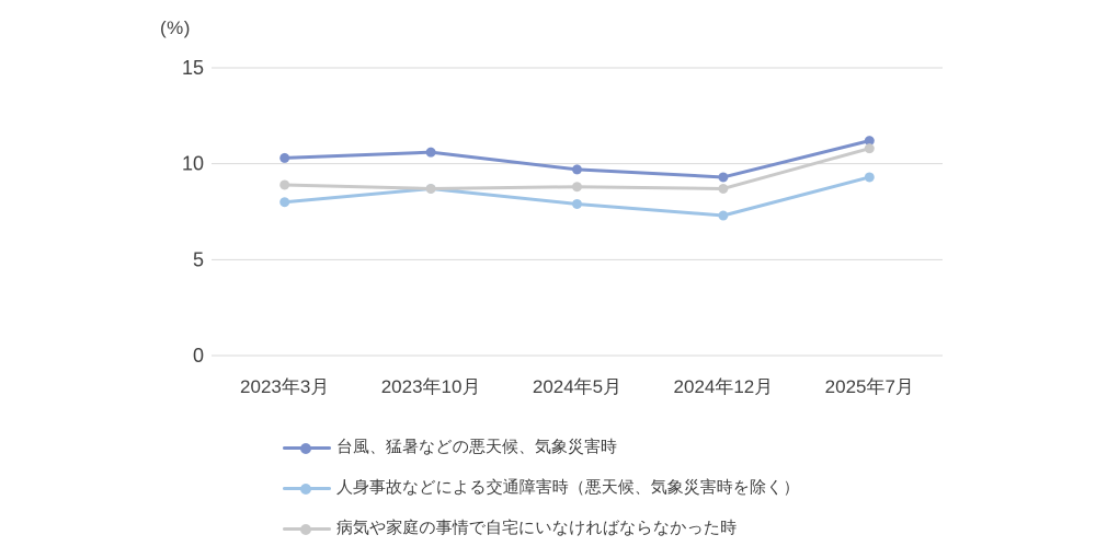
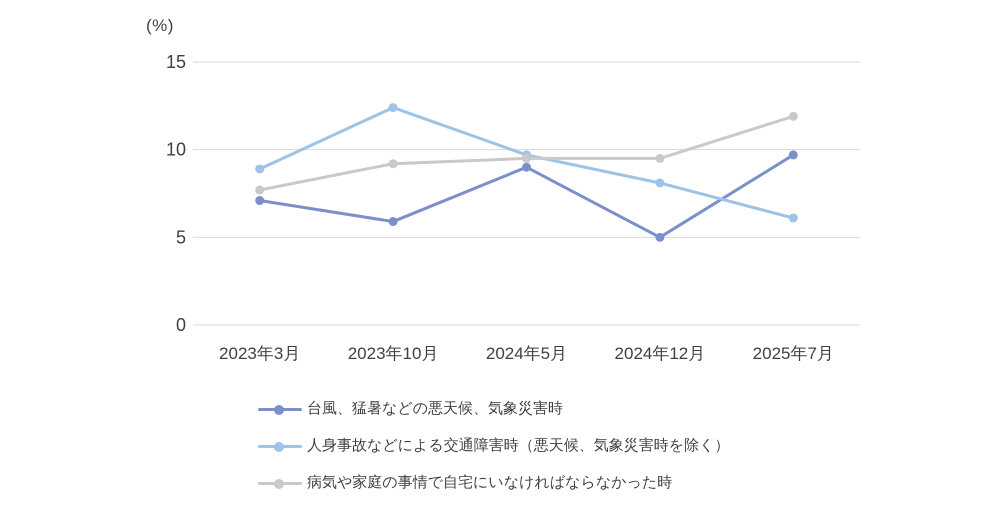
台風、猛暑などの悪天候、気象災害時/2023年3月: 10.3 -> 7.1
人身事故などによる交通障害時（悪天候、気象災害時を除く）/2023年3月: 8.0 -> 8.9
病気や家庭の事情で自宅にいなければならなかった時/2023年3月: 8.9 -> 7.7
台風、猛暑などの悪天候、気象災害時/2023年10月: 10.6 -> 5.9
人身事故などによる交通障害時（悪天候、気象災害時を除く）/2023年10月: 8.7 -> 12.4
病気や家庭の事情で自宅にいなければならなかった時/2023年10月: 8.7 -> 9.2
台風、猛暑などの悪天候、気象災害時/2024年5月: 9.7 -> 9.0
人身事故などによる交通障害時（悪天候、気象災害時を除く）/2024年5月: 7.9 -> 9.7
病気や家庭の事情で自宅にいなければならなかった時/2024年5月: 8.8 -> 9.5
台風、猛暑などの悪天候、気象災害時/2024年12月: 9.3 -> 5.0
人身事故などによる交通障害時（悪天候、気象災害時を除く）/2024年12月: 7.3 -> 8.1
病気や家庭の事情で自宅にいなければならなかった時/2024年12月: 8.7 -> 9.5
台風、猛暑などの悪天候、気象災害時/2025年7月: 11.2 -> 9.7
人身事故などによる交通障害時（悪天候、気象災害時を除く）/2025年7月: 9.3 -> 6.1
病気や家庭の事情で自宅にいなければならなかった時/2025年7月: 10.8 -> 11.9
